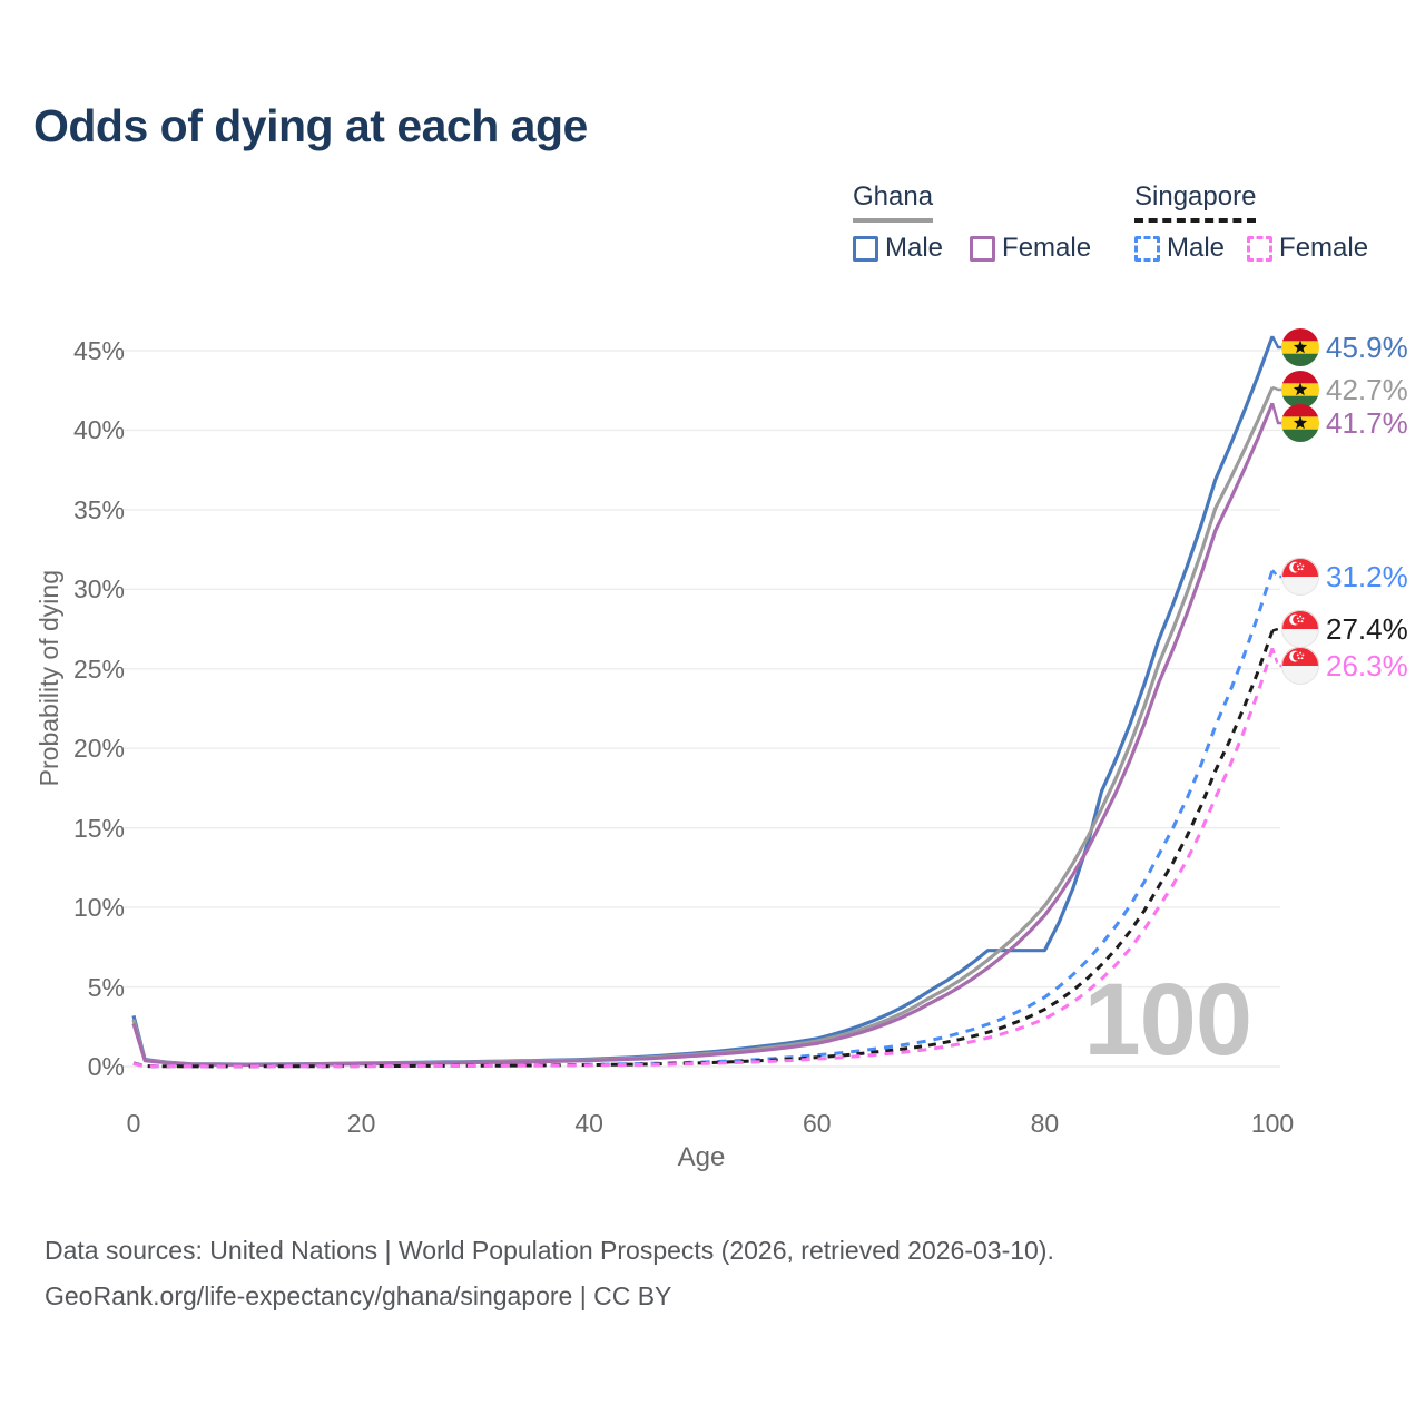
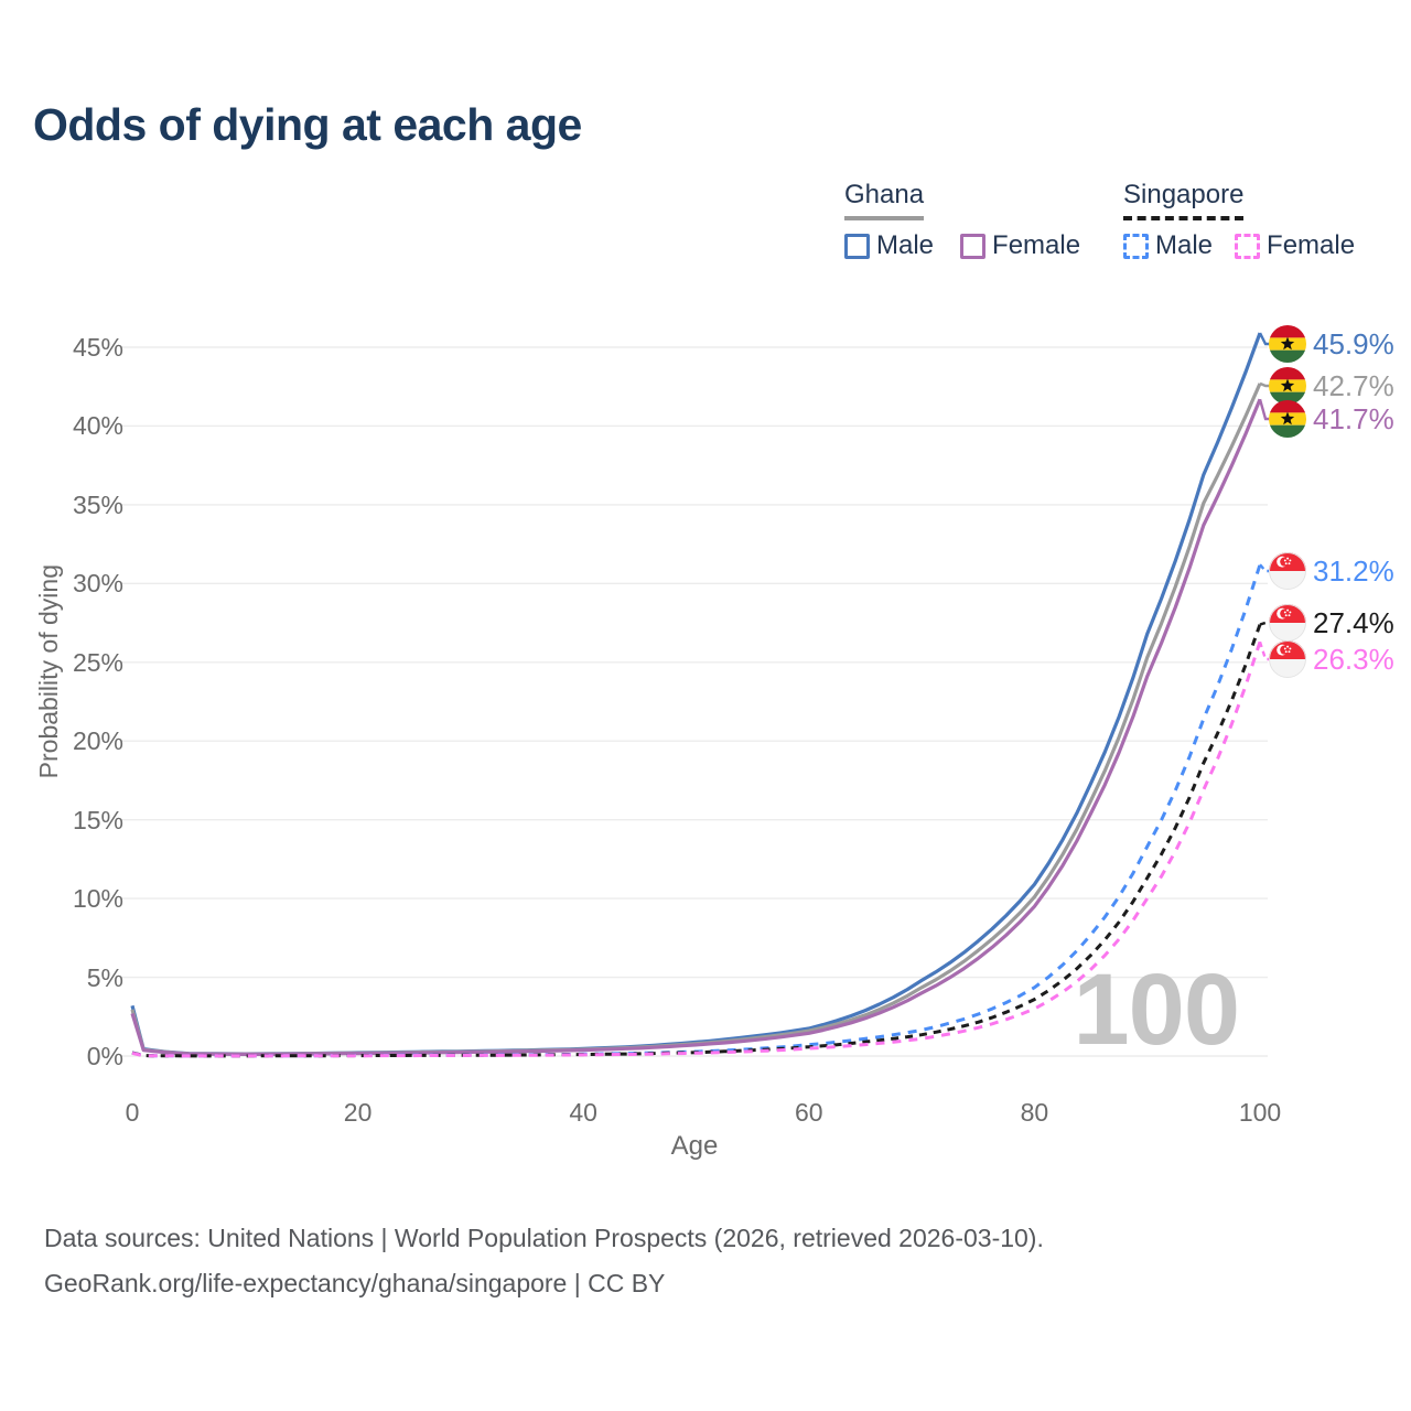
Ghana Male/80: 7.3% -> 10.9%
